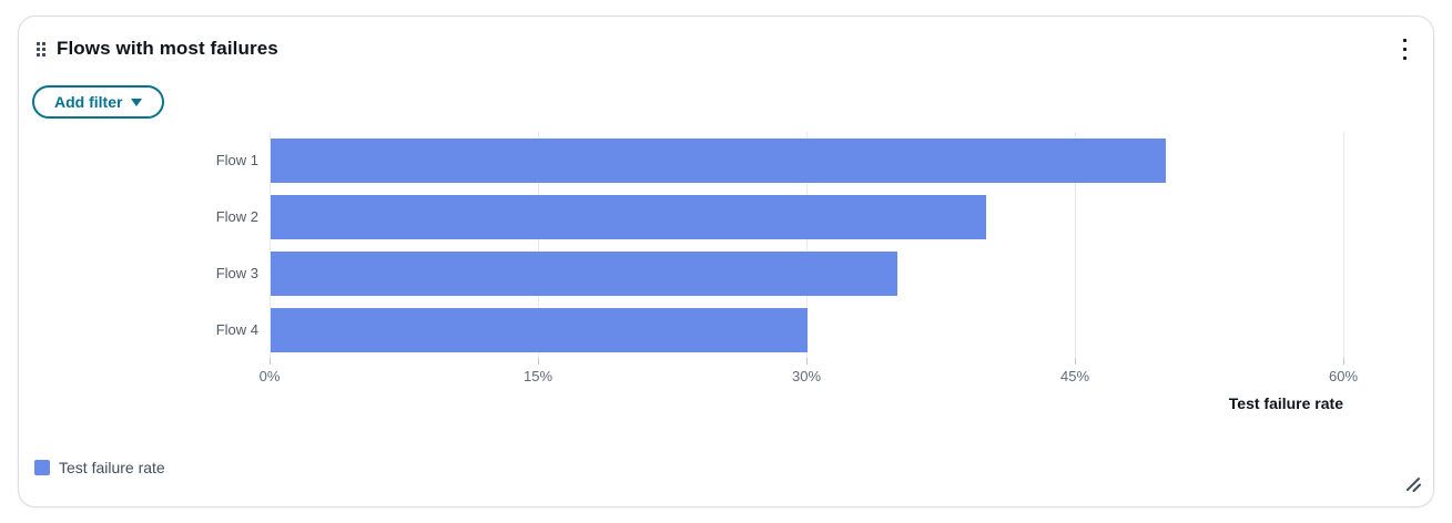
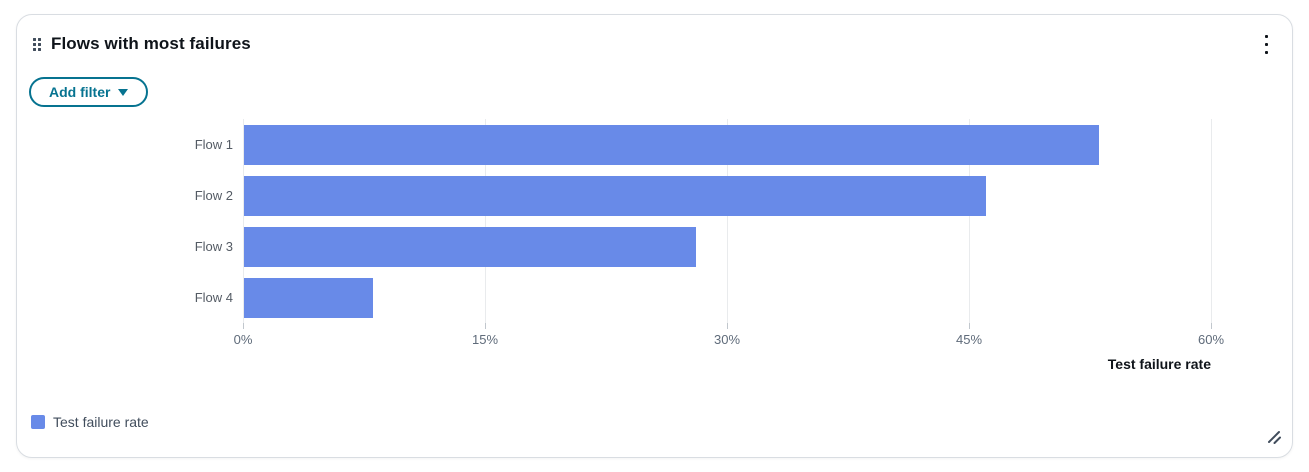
Flow 1: 50% -> 53%
Flow 2: 40% -> 46%
Flow 3: 35% -> 28%
Flow 4: 30% -> 8%
